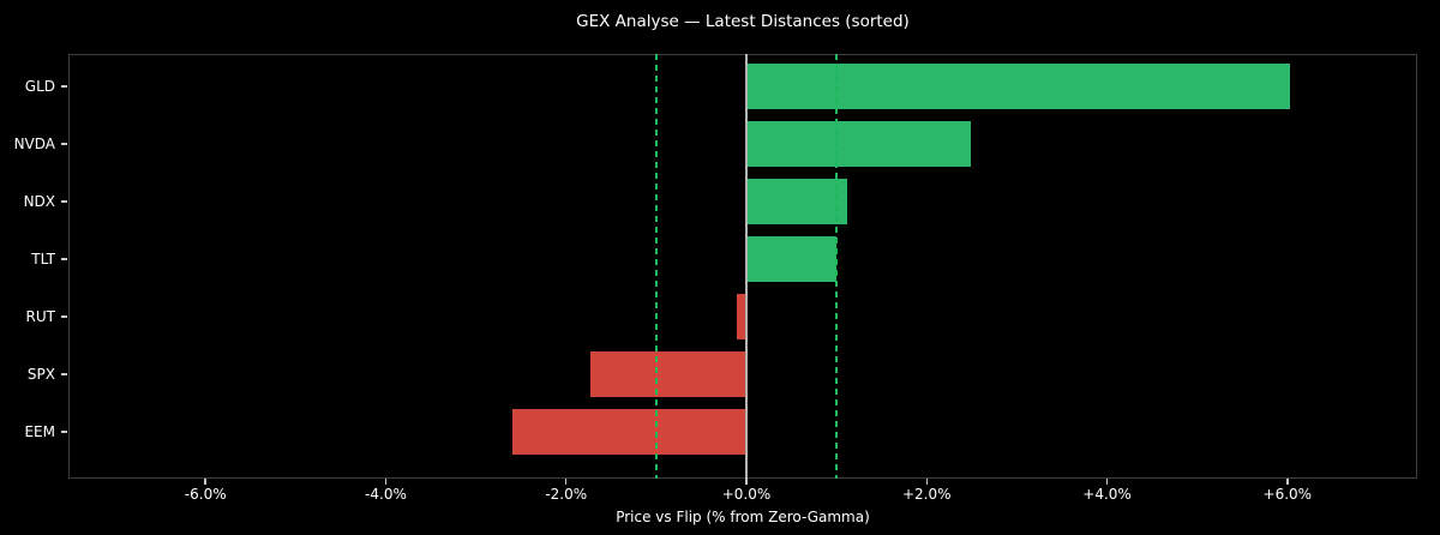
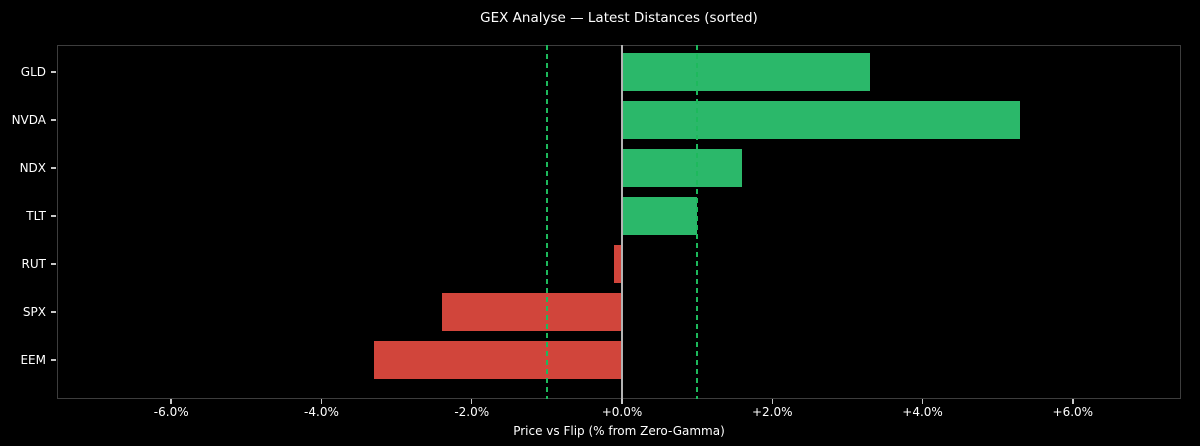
GLD: 6.0% -> 3.3%
NVDA: 2.5% -> 5.3%
NDX: 1.1% -> 1.6%
SPX: -1.7% -> -2.4%
EEM: -2.6% -> -3.3%
